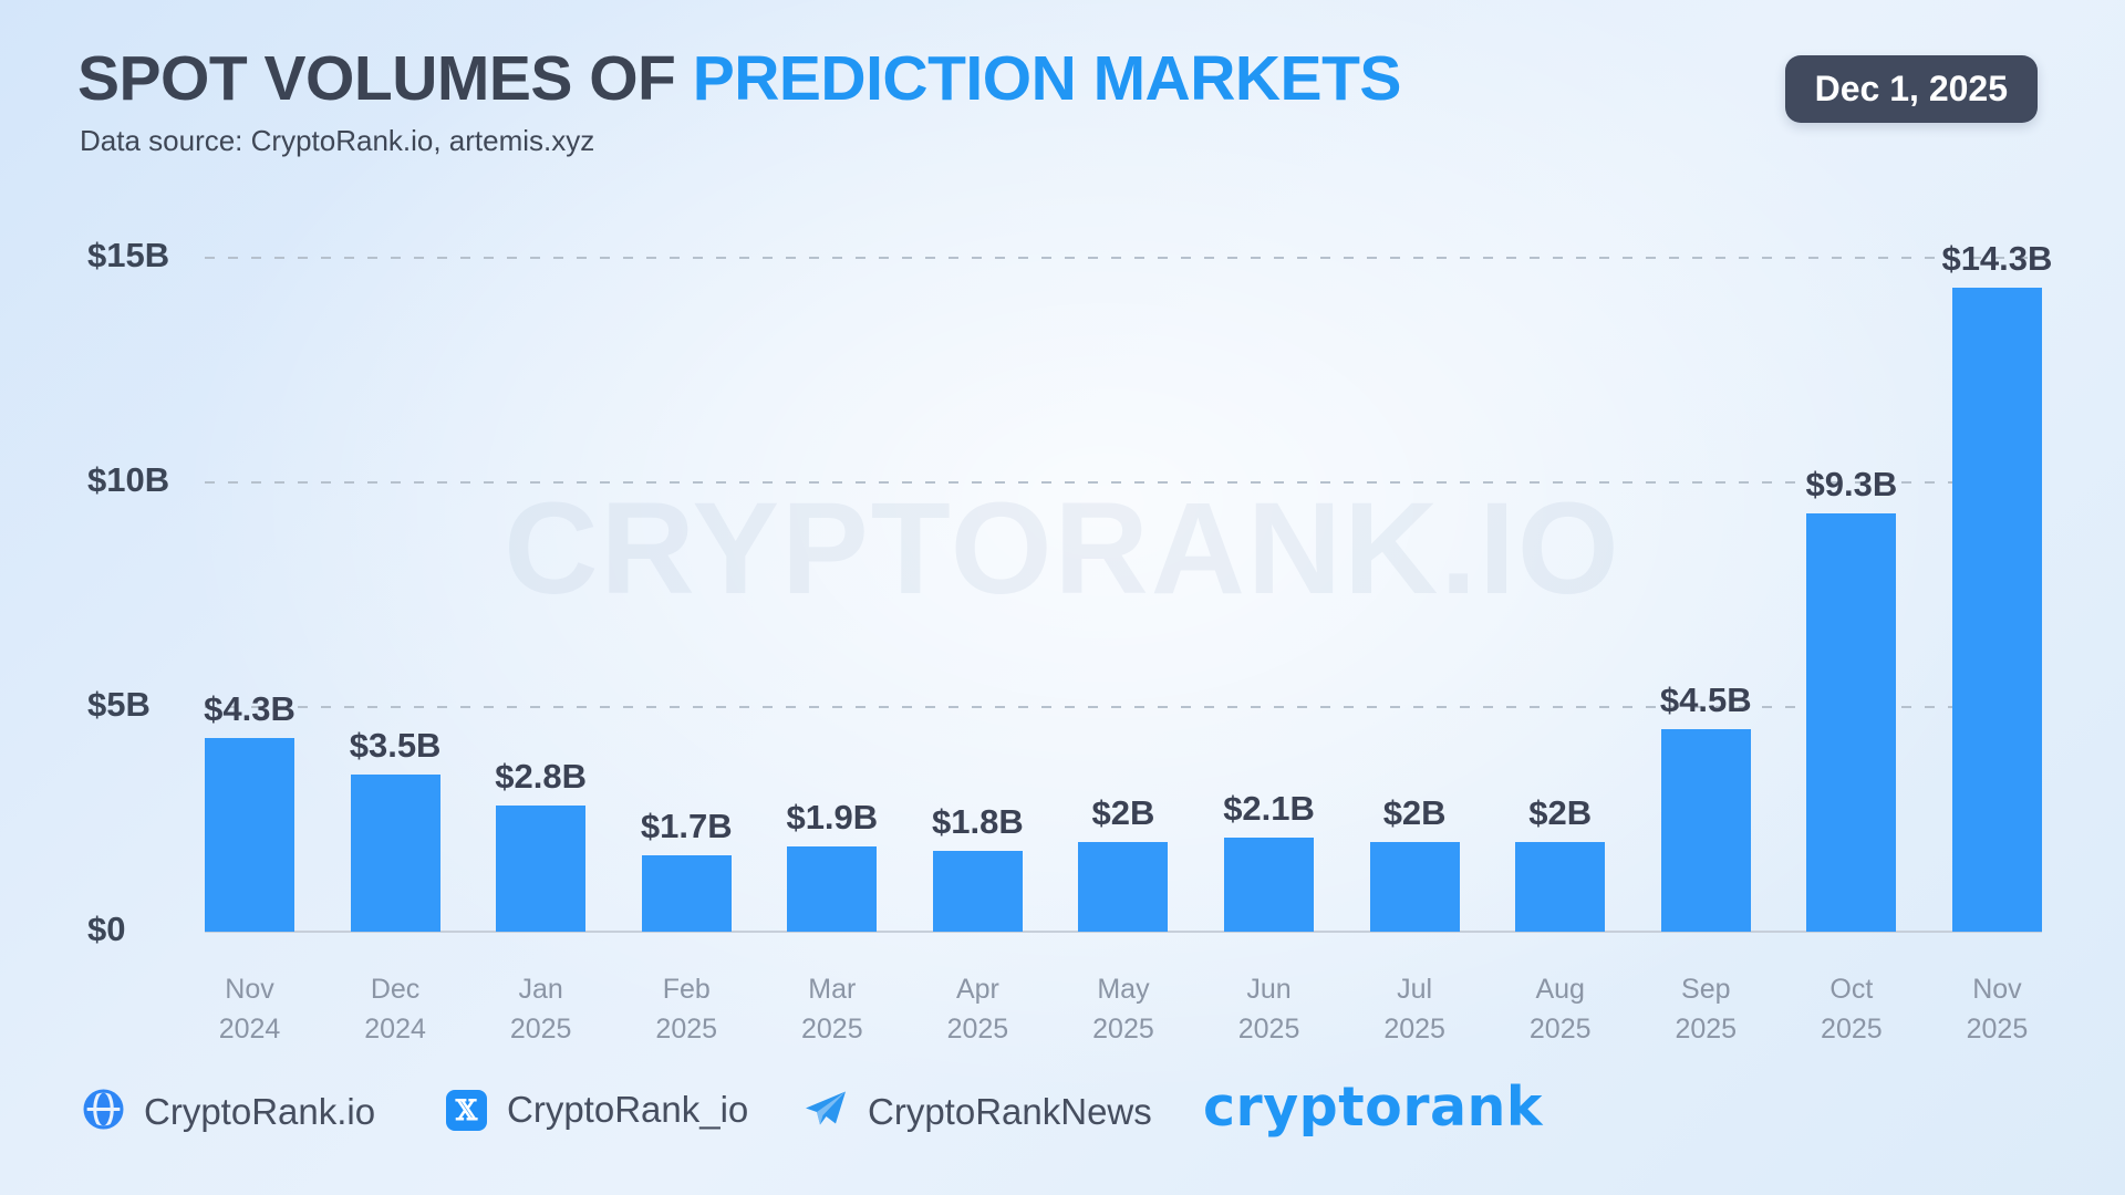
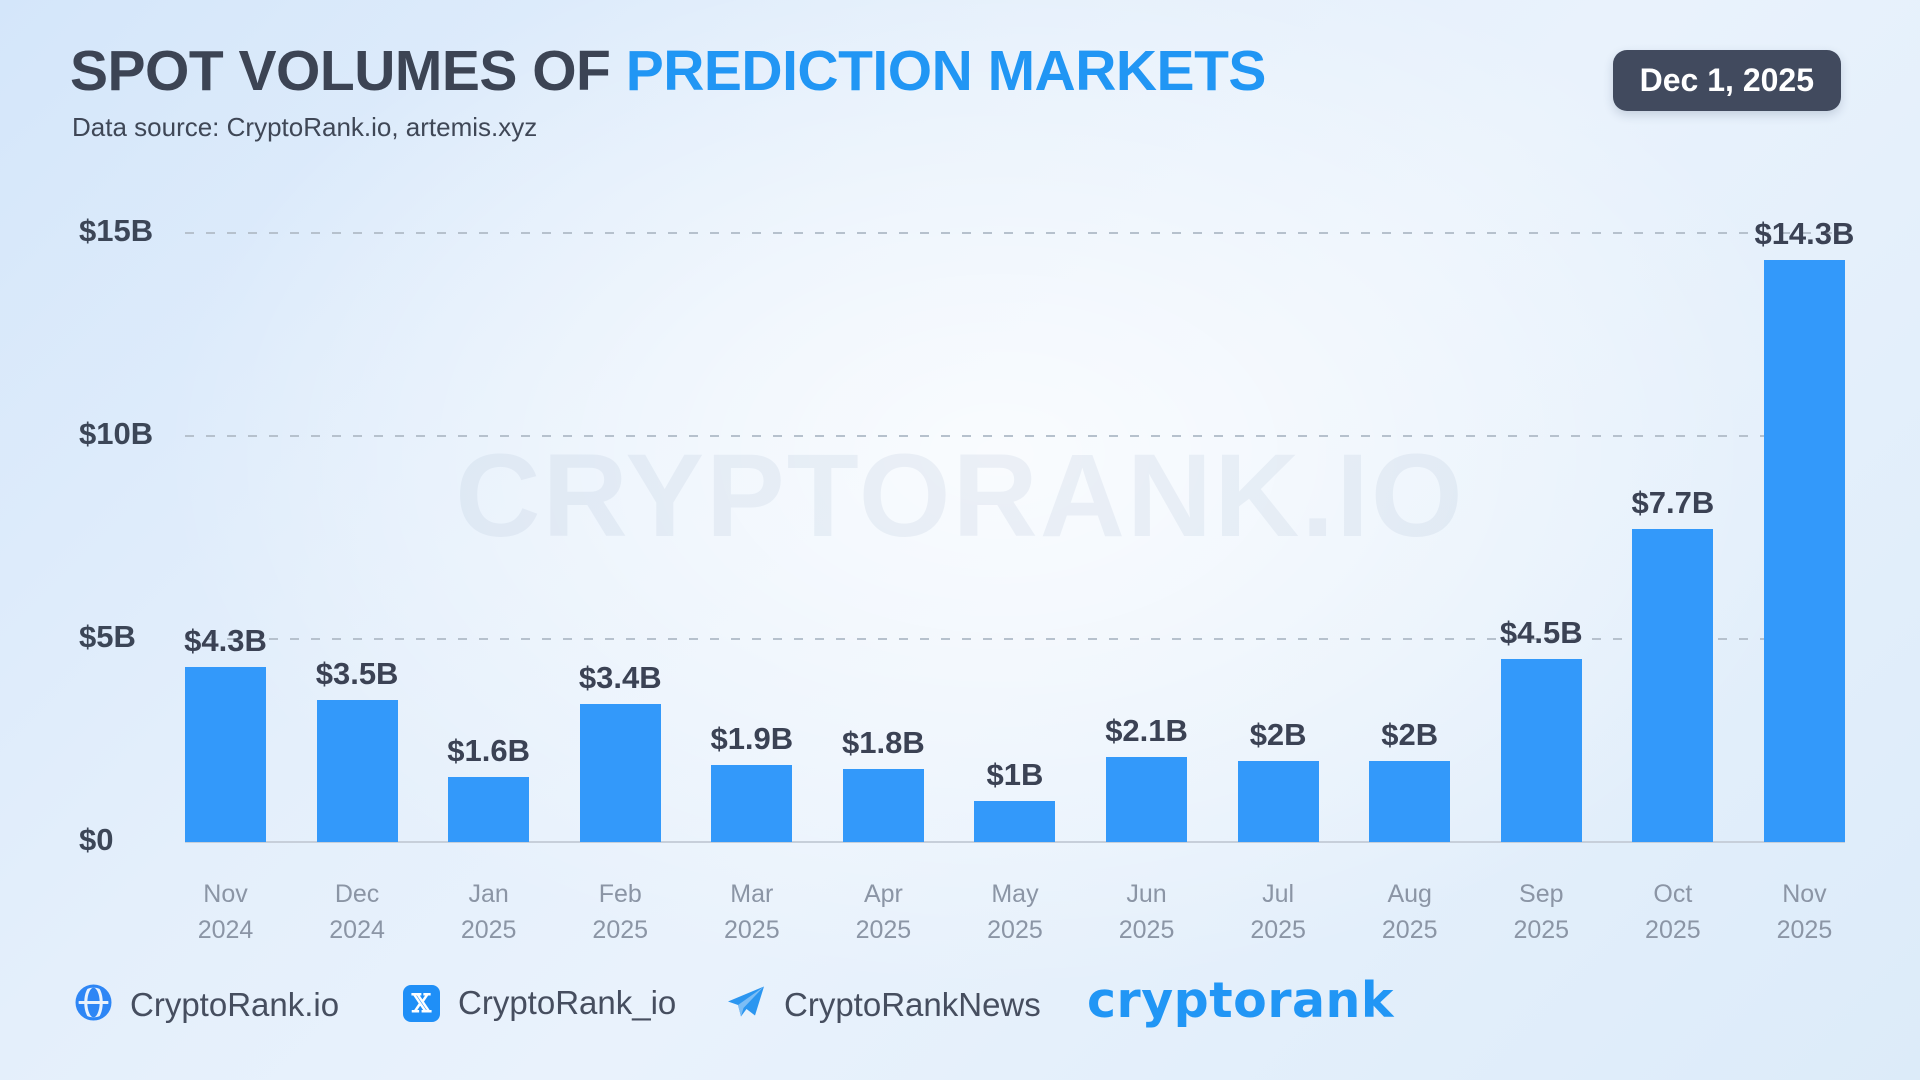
Jan 2025: $2.8B -> $1.6B
Feb 2025: $1.7B -> $3.4B
May 2025: $2B -> $1B
Oct 2025: $9.3B -> $7.7B
